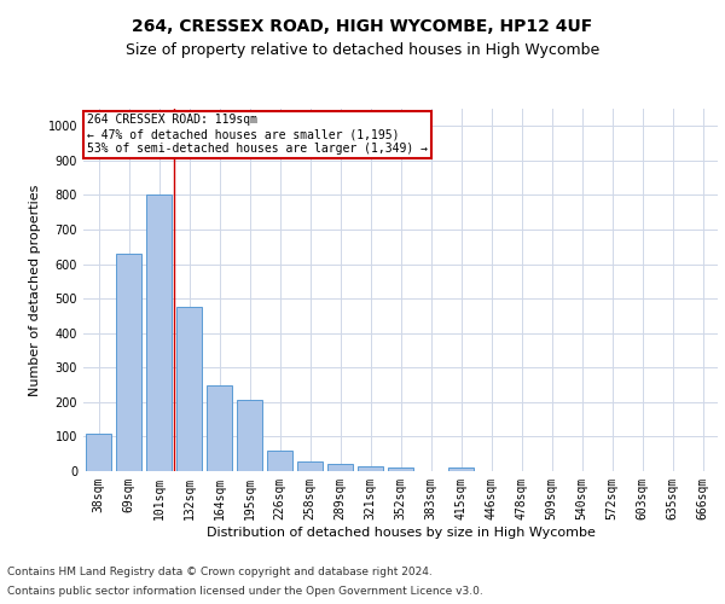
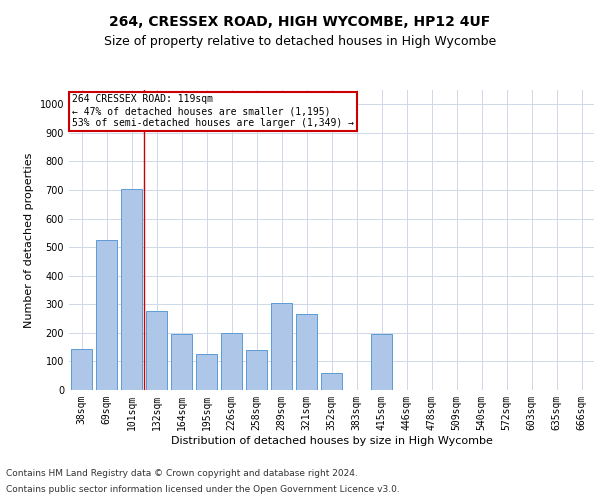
38sqm: 110 -> 145
69sqm: 630 -> 525
101sqm: 800 -> 705
132sqm: 475 -> 275
164sqm: 250 -> 195
195sqm: 205 -> 125
226sqm: 60 -> 200
258sqm: 28 -> 140
289sqm: 22 -> 305
321sqm: 14 -> 265
352sqm: 10 -> 60
415sqm: 10 -> 195
